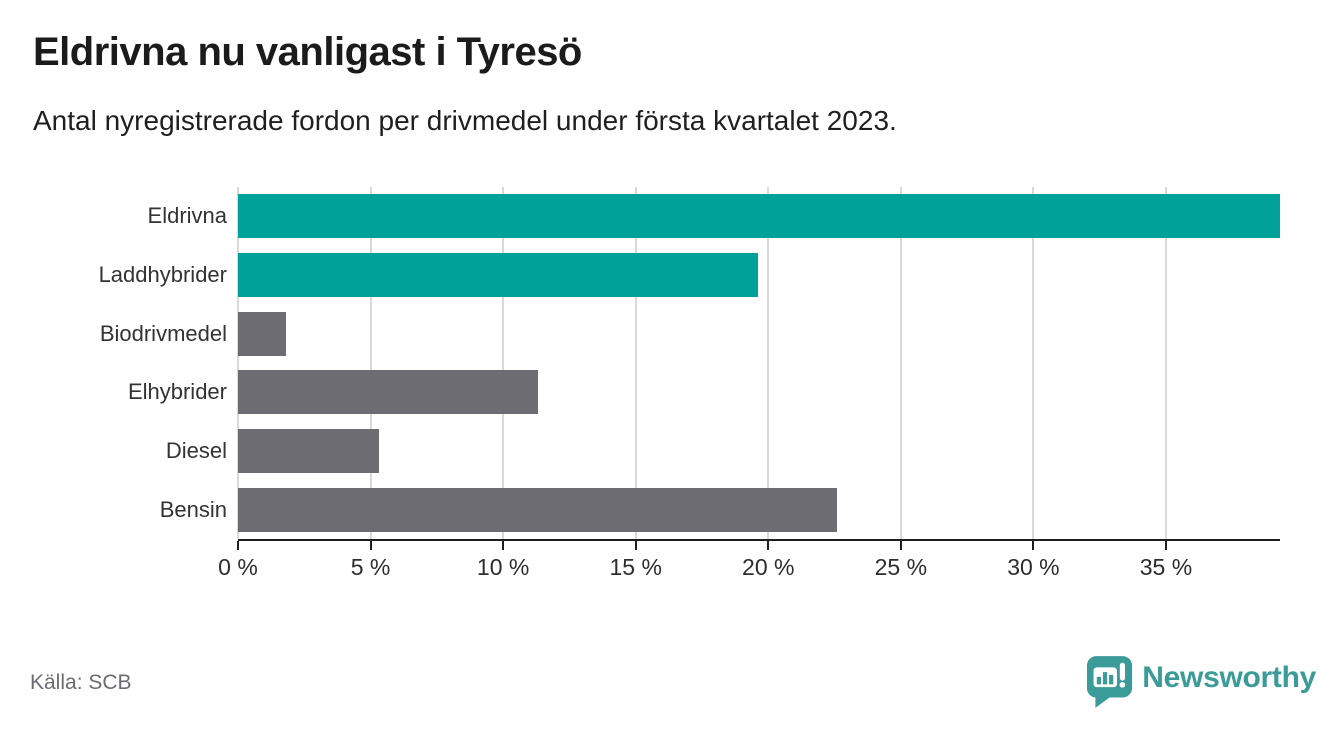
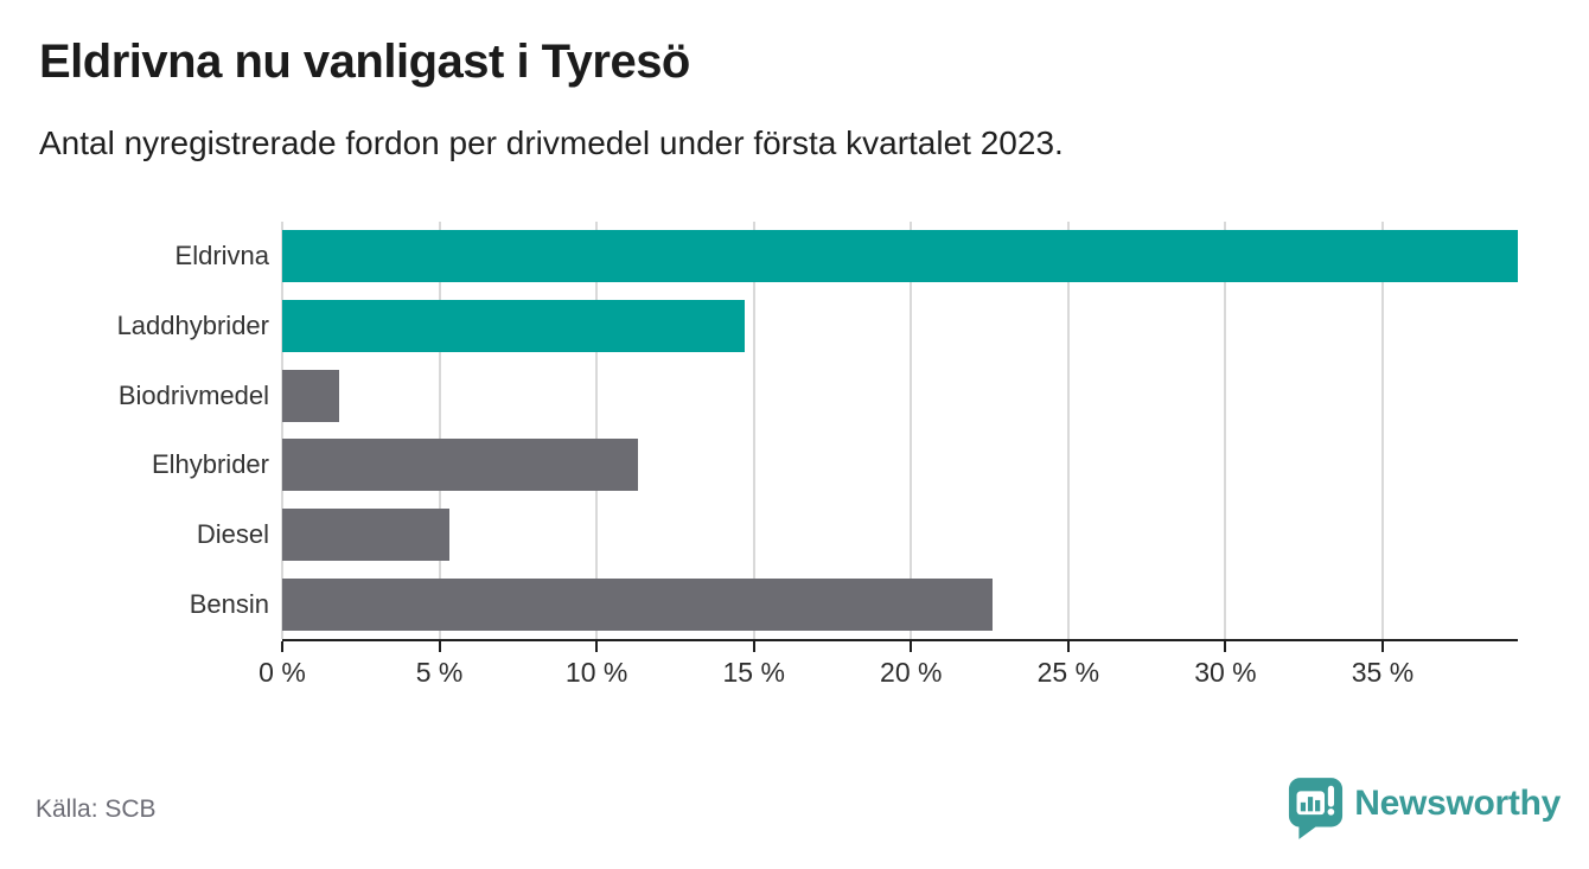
Laddhybrider: 19.6% -> 14.7%
